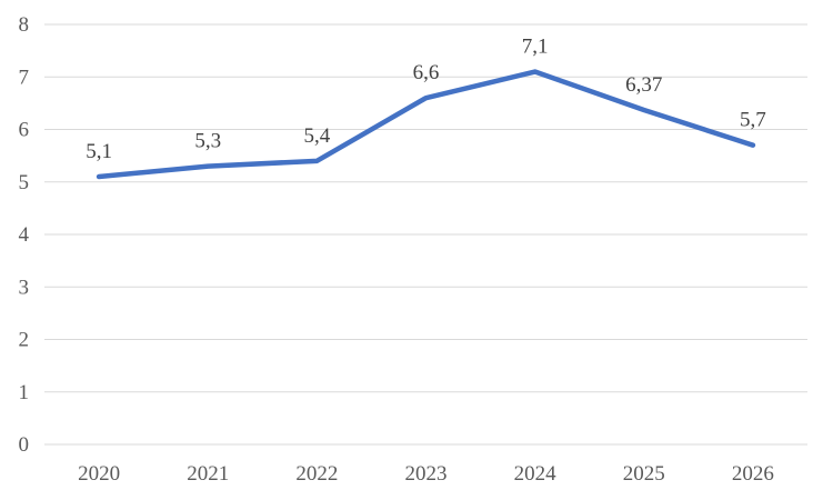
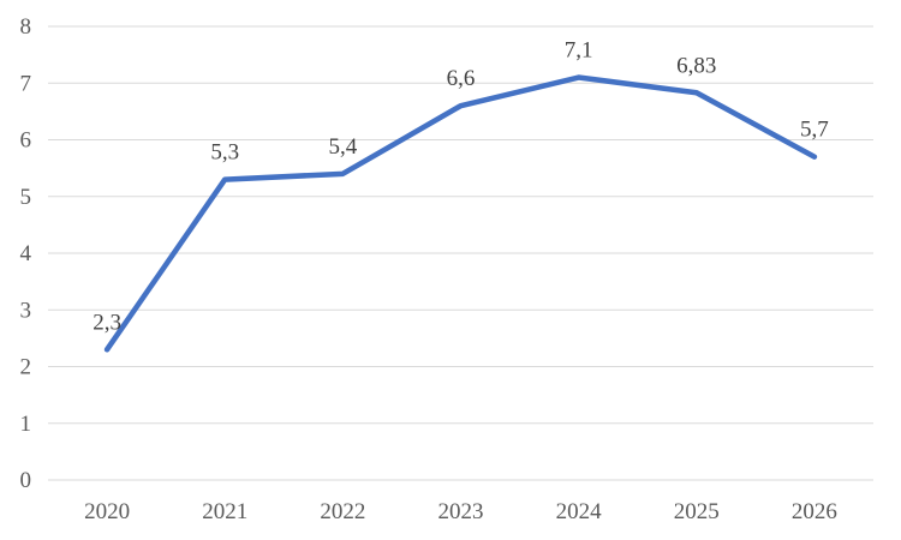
2020: 5,1 -> 2,3
2025: 6,37 -> 6,83
